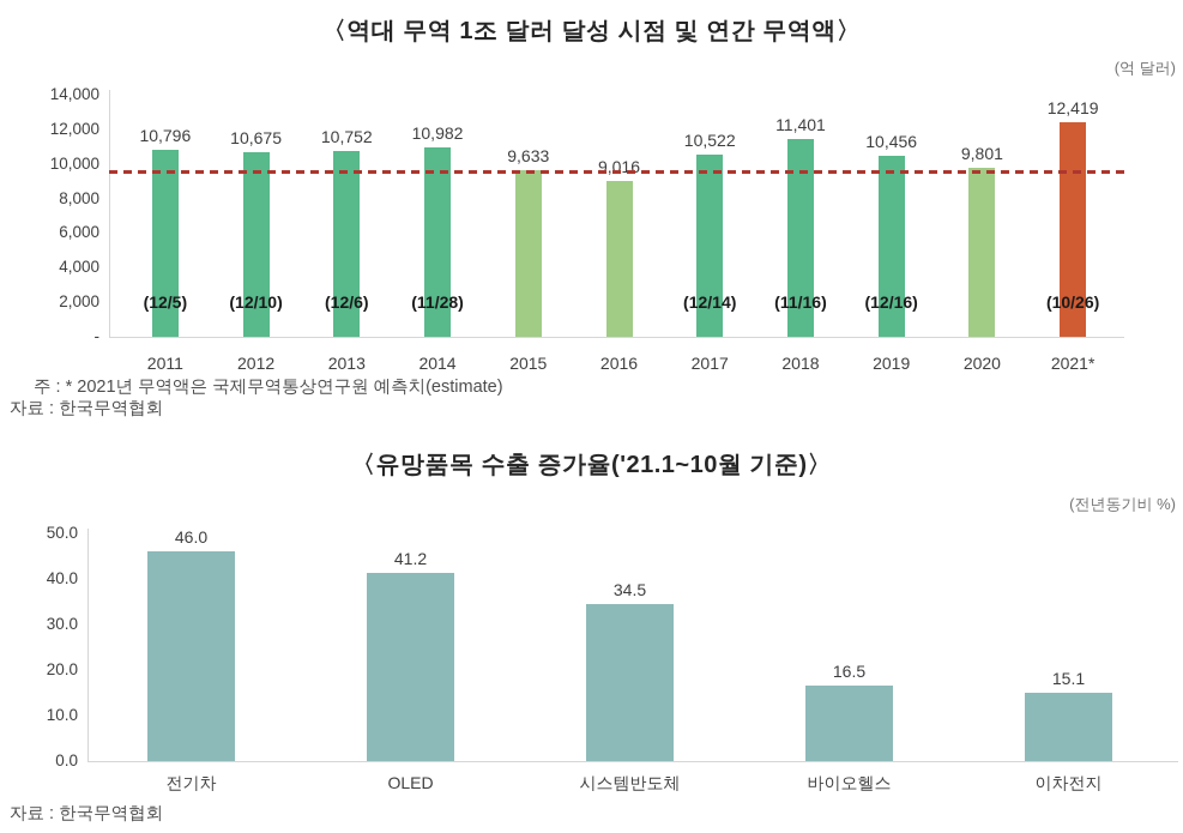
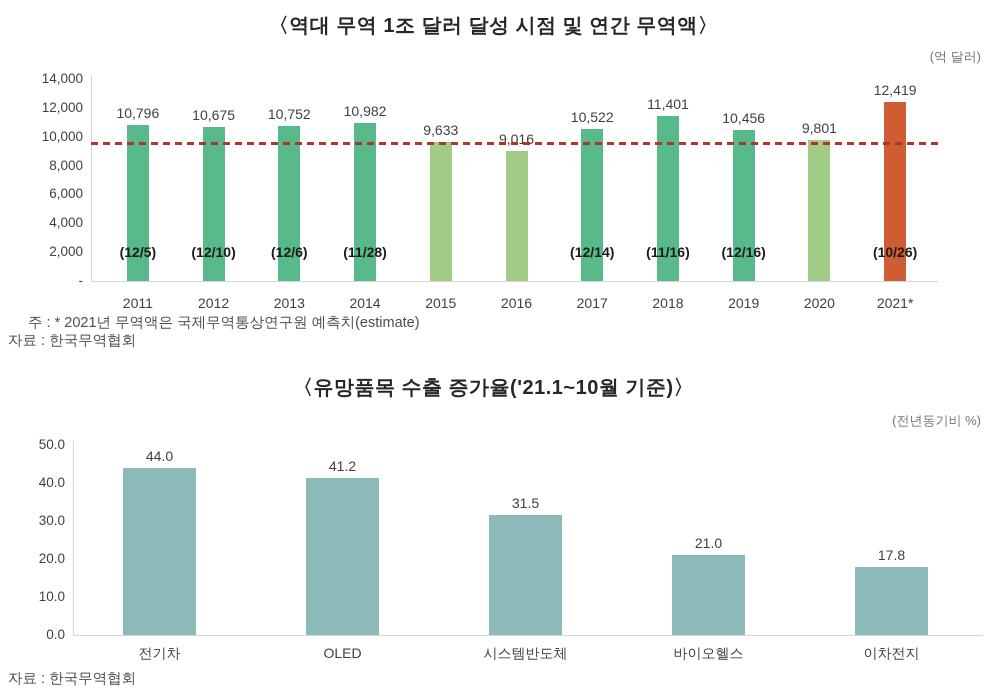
〈유망품목 수출 증가율('21.1~10월 기준)〉/전기차: 46.0 -> 44.0
〈유망품목 수출 증가율('21.1~10월 기준)〉/시스템반도체: 34.5 -> 31.5
〈유망품목 수출 증가율('21.1~10월 기준)〉/바이오헬스: 16.5 -> 21.0
〈유망품목 수출 증가율('21.1~10월 기준)〉/이차전지: 15.1 -> 17.8
